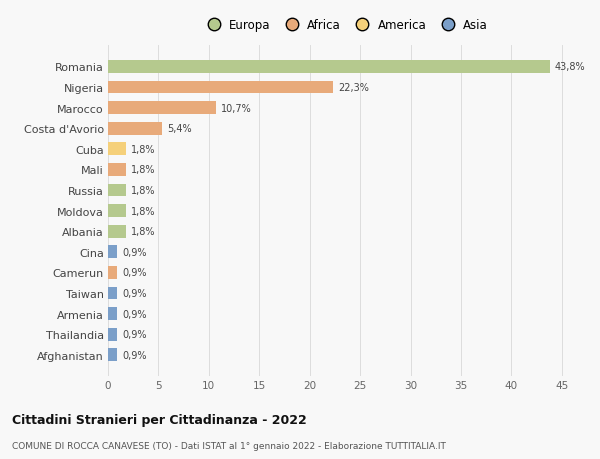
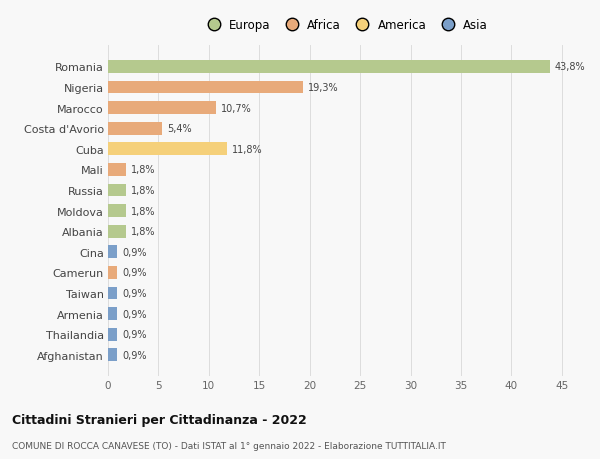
Nigeria: 22,3% -> 19,3%
Cuba: 1,8% -> 11,8%
